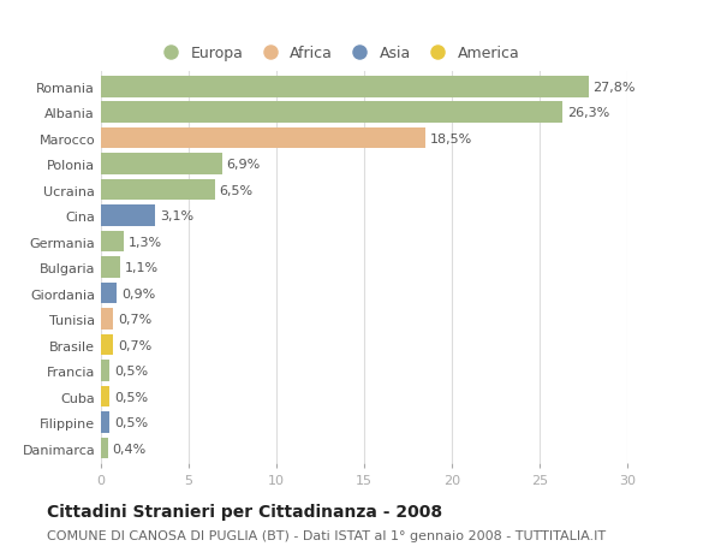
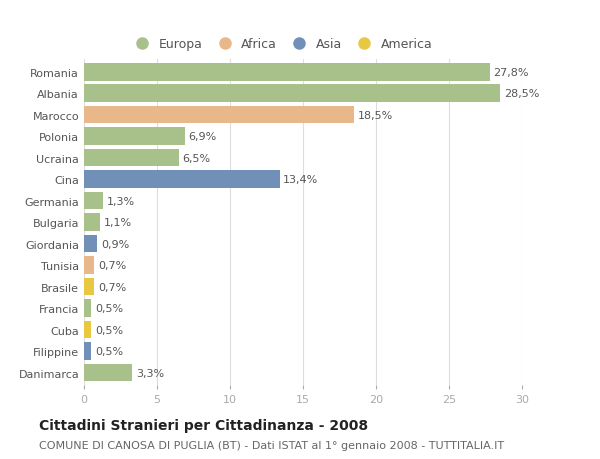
Albania: 26,3% -> 28,5%
Cina: 3,1% -> 13,4%
Danimarca: 0,4% -> 3,3%
